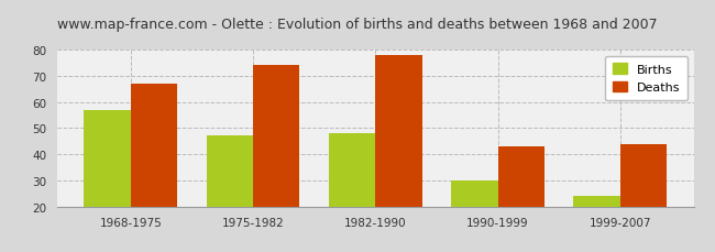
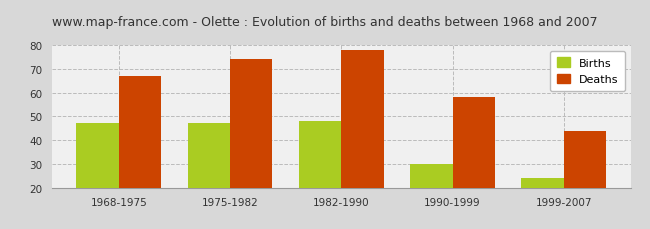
Births/1968-1975: 57 -> 47
Deaths/1990-1999: 43 -> 58
